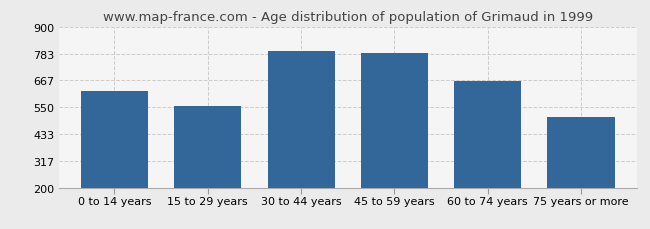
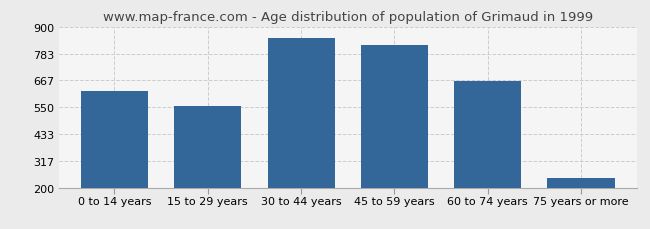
30 to 44 years: 795 -> 850
45 to 59 years: 785 -> 820
75 years or more: 505 -> 240
